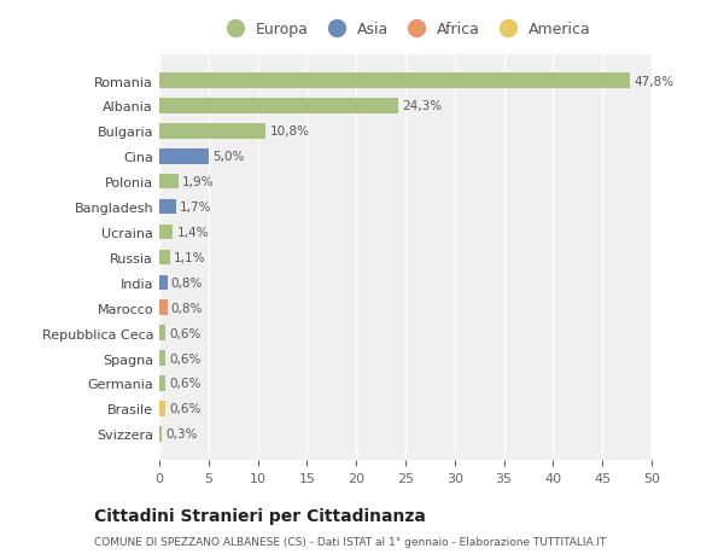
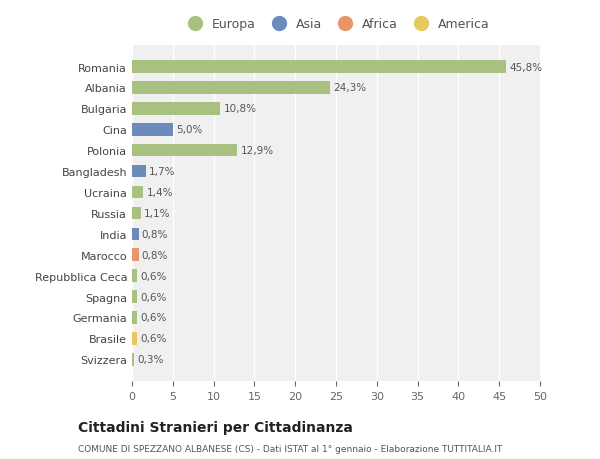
Romania: 47,8% -> 45,8%
Polonia: 1,9% -> 12,9%
